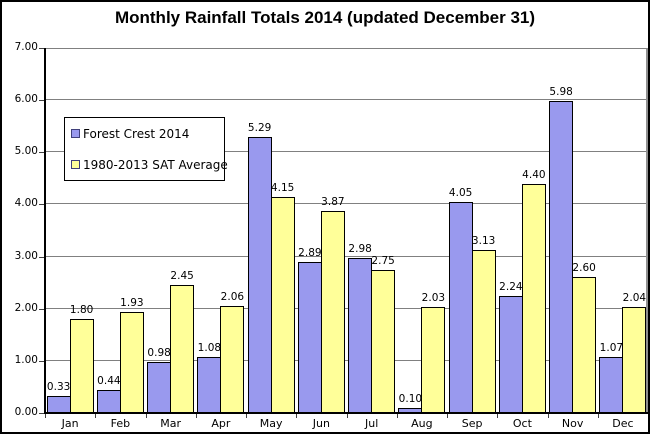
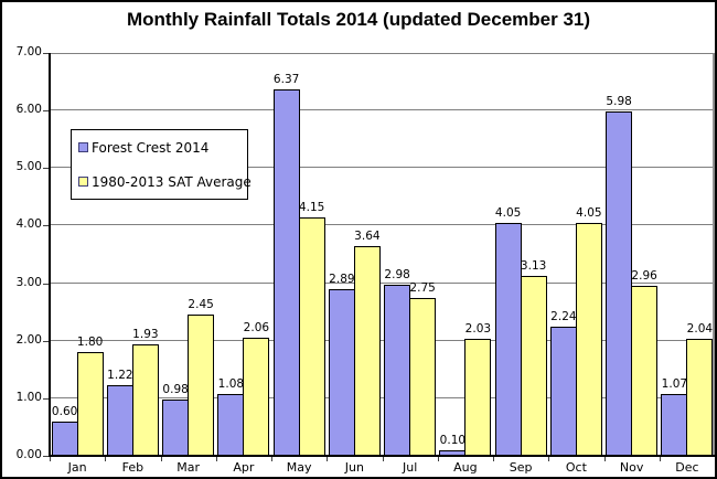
Forest Crest 2014/Jan: 0.33 -> 0.60
Forest Crest 2014/Feb: 0.44 -> 1.22
Forest Crest 2014/May: 5.29 -> 6.37
1980-2013 SAT Average/Jun: 3.87 -> 3.64
1980-2013 SAT Average/Oct: 4.40 -> 4.05
1980-2013 SAT Average/Nov: 2.60 -> 2.96
